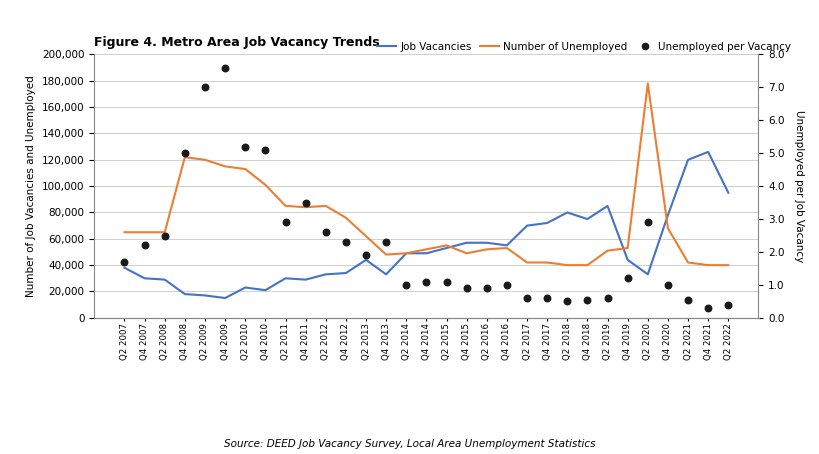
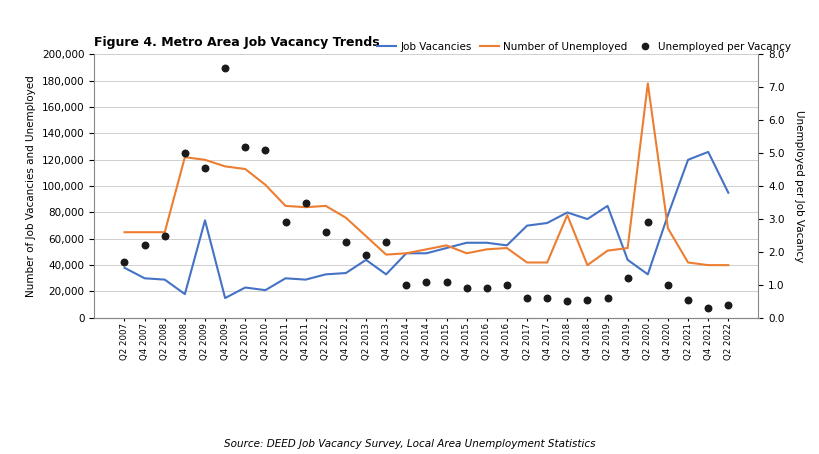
Job Vacancies/Q2 2009: 17,000 -> 74,000
Unemployed per Vacancy/Q2 2009: 7.00 -> 4.55
Number of Unemployed/Q2 2018: 40,000 -> 78,000
